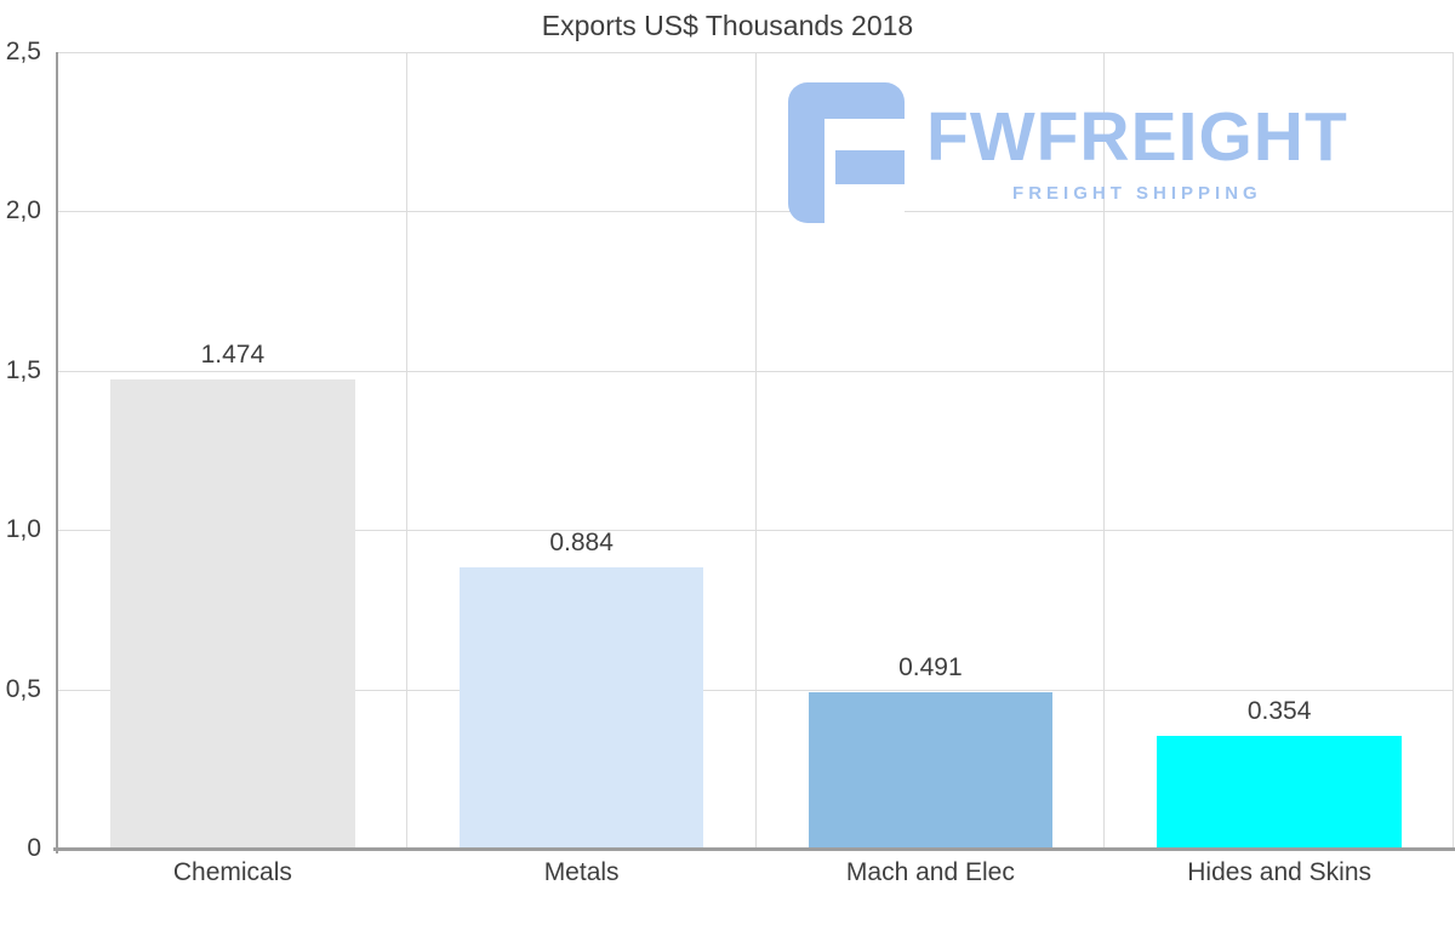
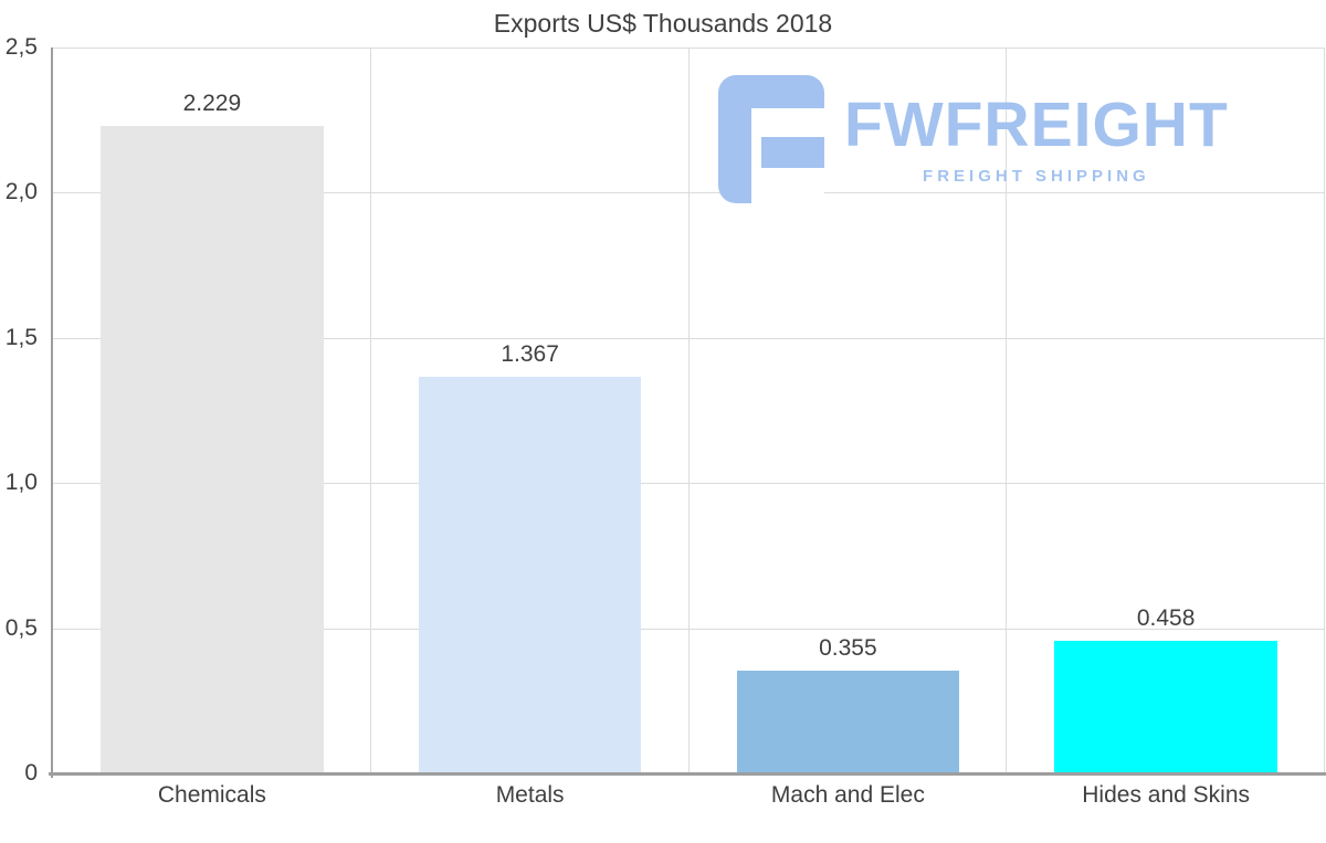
Chemicals: 1.474 -> 2.229
Metals: 0.884 -> 1.367
Mach and Elec: 0.491 -> 0.355
Hides and Skins: 0.354 -> 0.458
